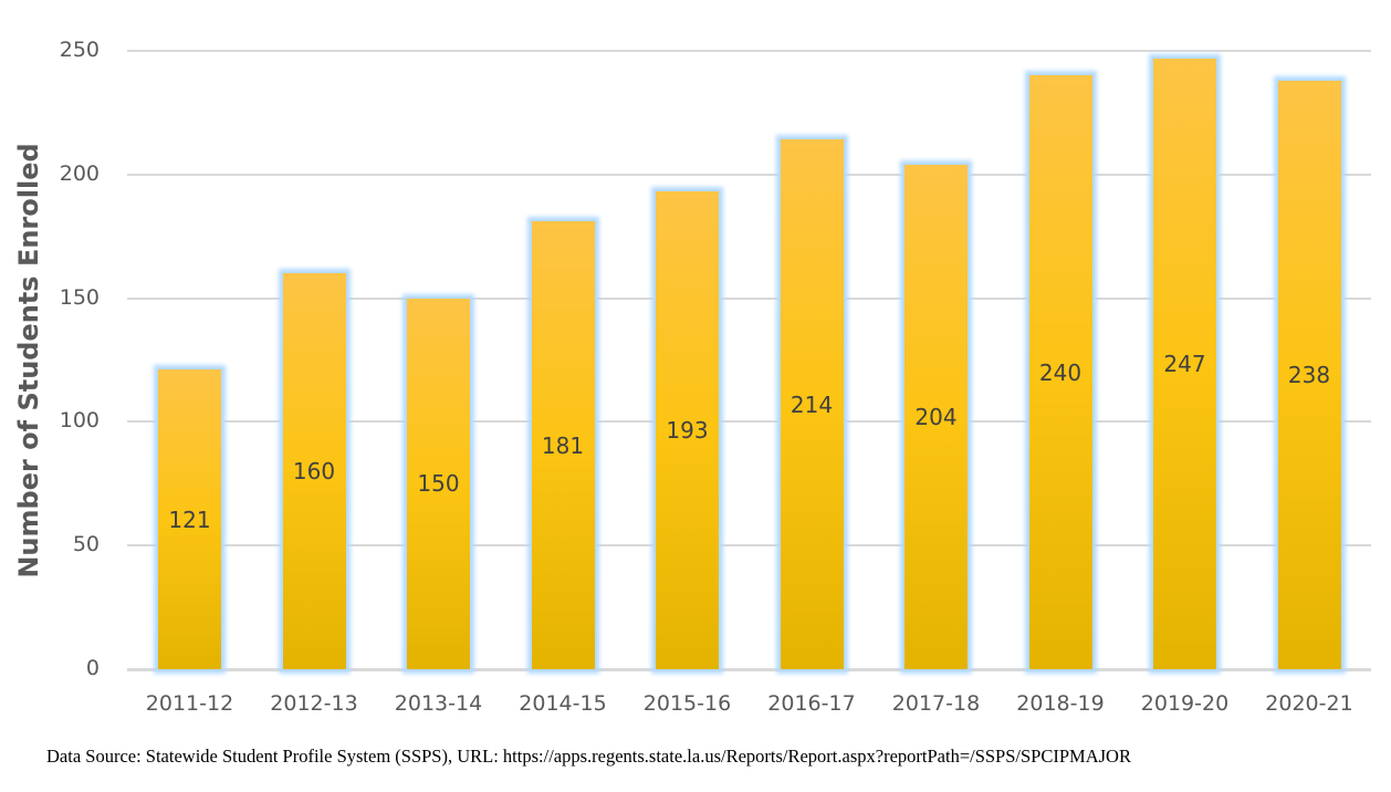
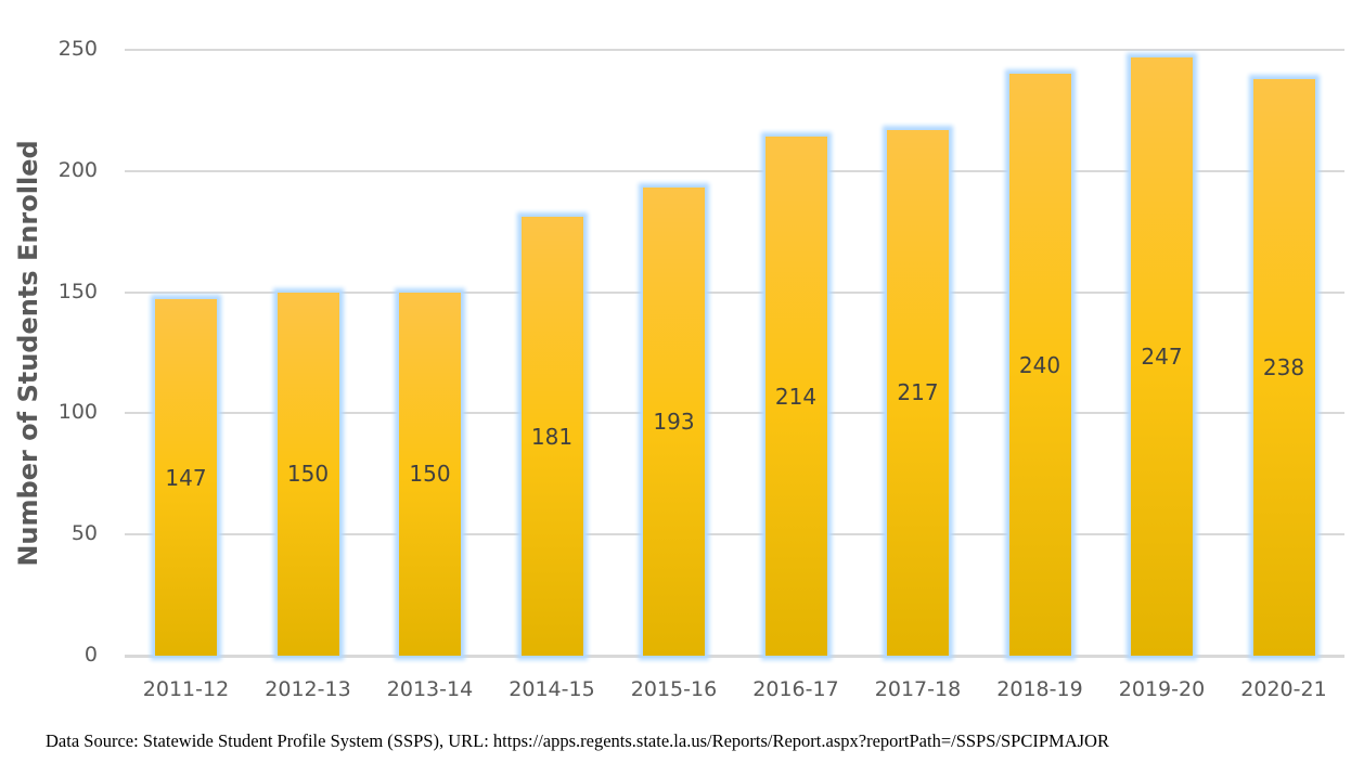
2011-12: 121 -> 147
2012-13: 160 -> 150
2017-18: 204 -> 217
